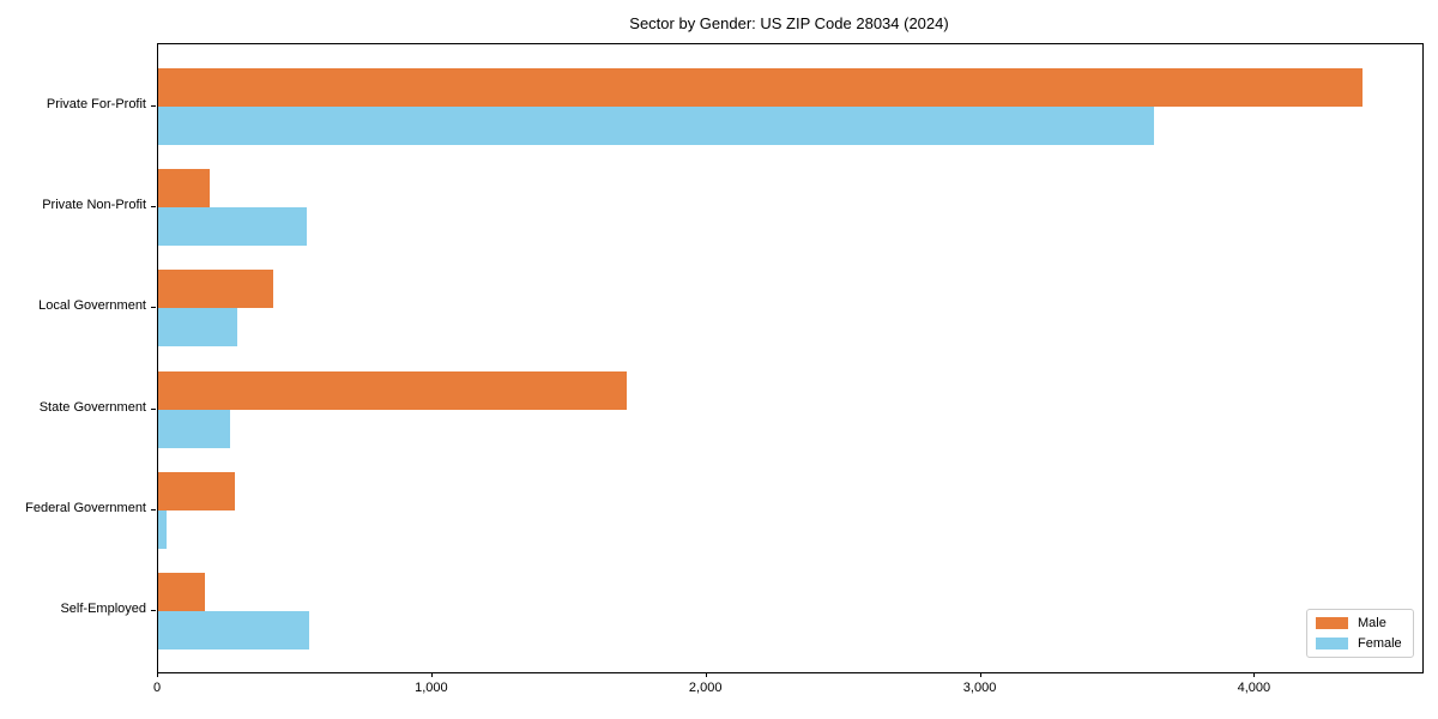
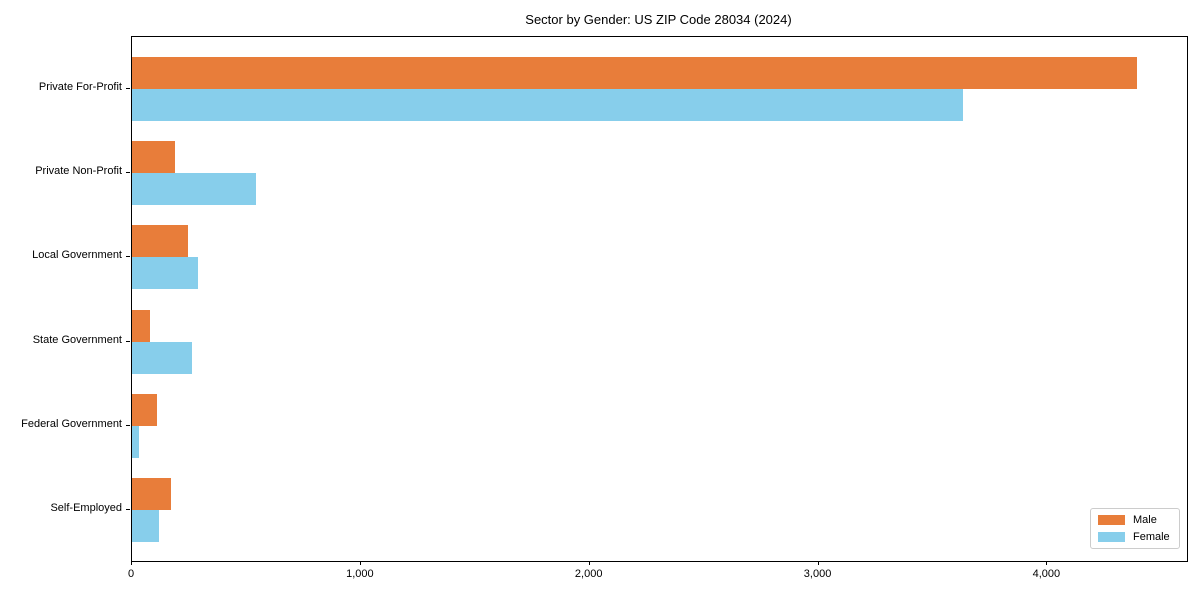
Male/Local Government: 420 -> 240
Male/State Government: 1710 -> 80
Male/Federal Government: 280 -> 110
Female/Self-Employed: 550 -> 120
